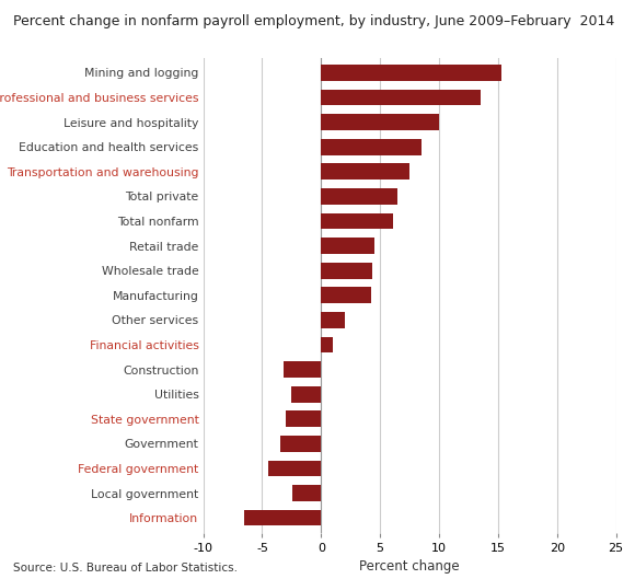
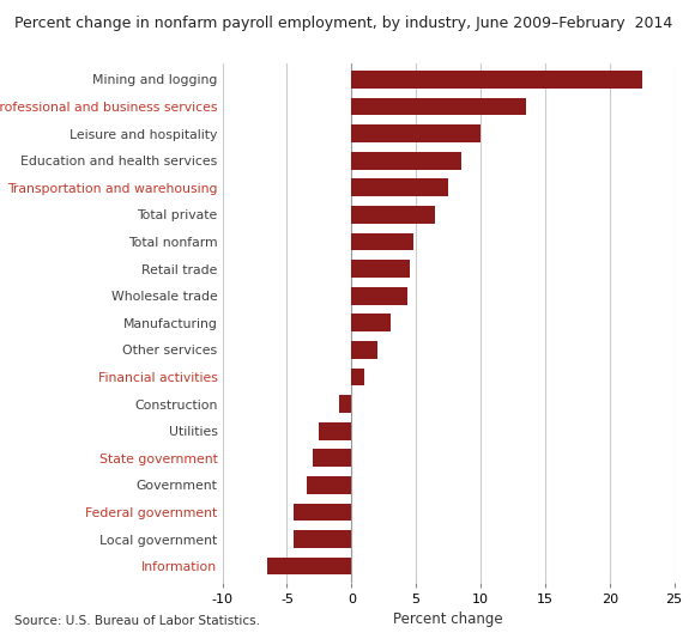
Mining and logging: 15.3 -> 22.5
Total nonfarm: 6.1 -> 4.8
Manufacturing: 4.2 -> 3.0
Construction: -3.2 -> -1.0
Local government: -2.4 -> -4.5
